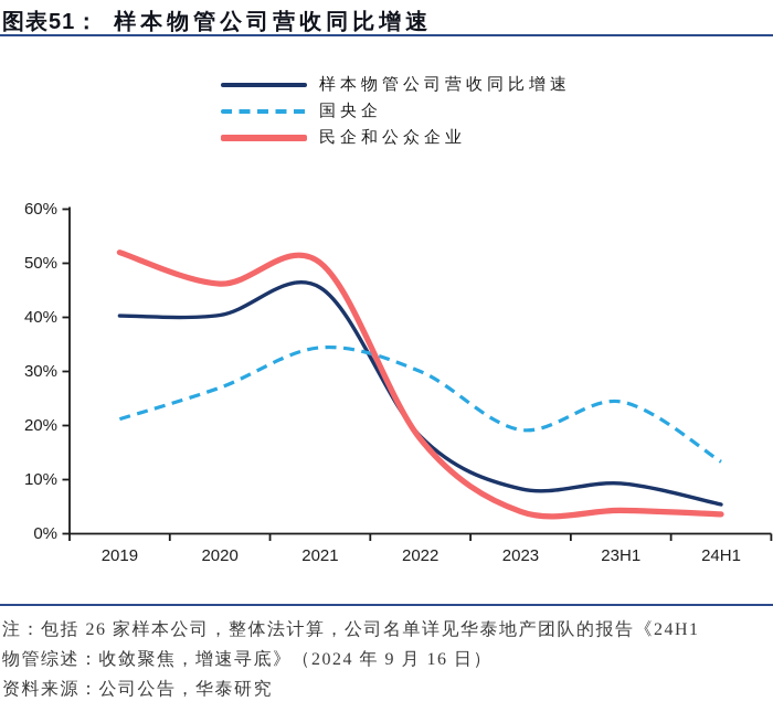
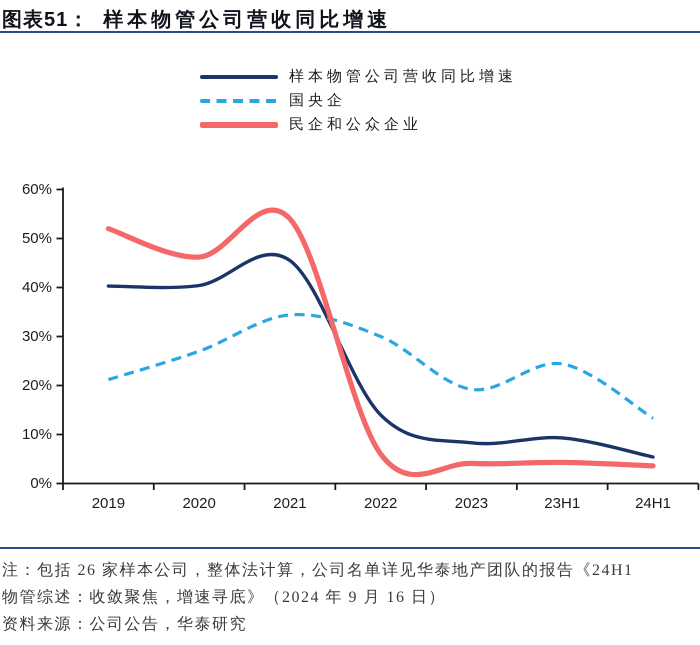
民企和公众企业/2021: 50% -> 54%
样本物管公司营收同比增速/2022: 18% -> 14%
民企和公众企业/2022: 18% -> 6%
